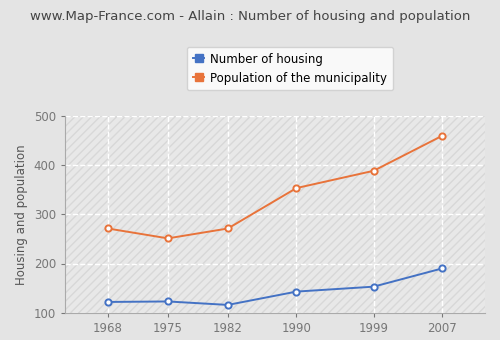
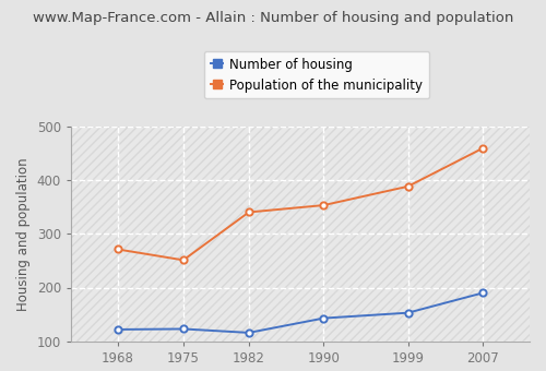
Population of the municipality/1982: 271 -> 340
